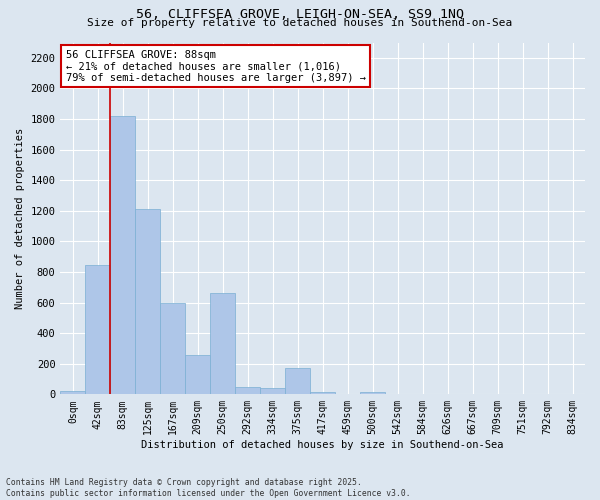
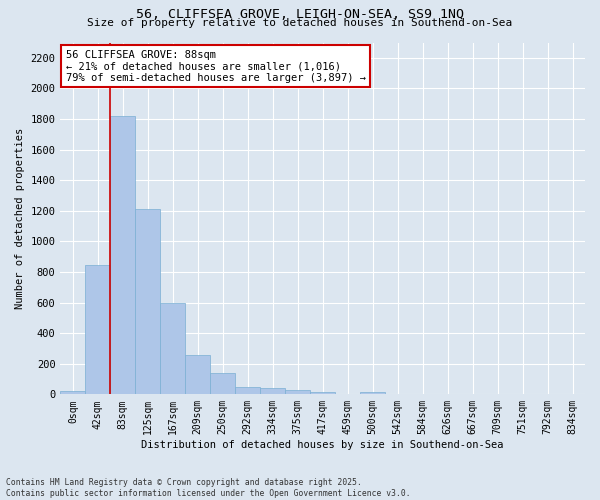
250sqm: 660 -> 140
375sqm: 170 -> 30
